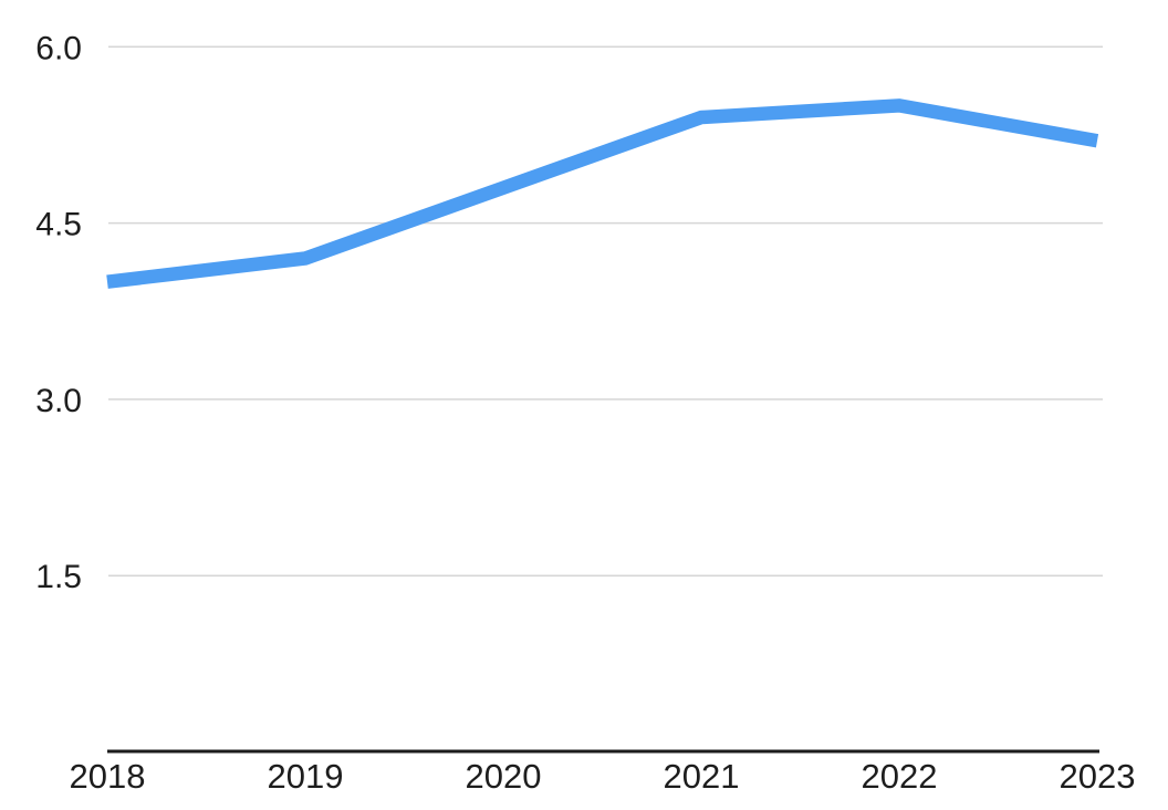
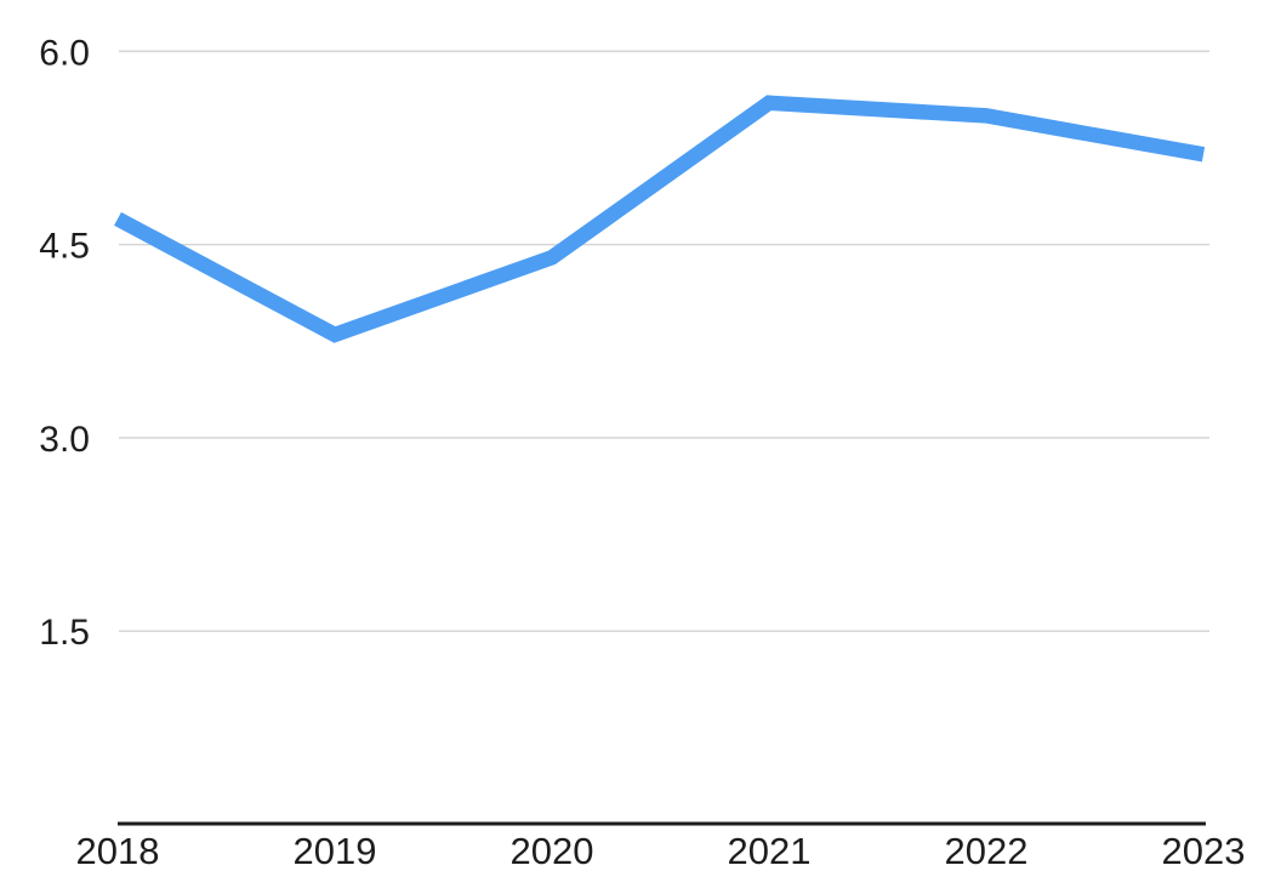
2018: 4.0 -> 4.7
2019: 4.2 -> 3.8
2020: 4.8 -> 4.4
2021: 5.4 -> 5.6
